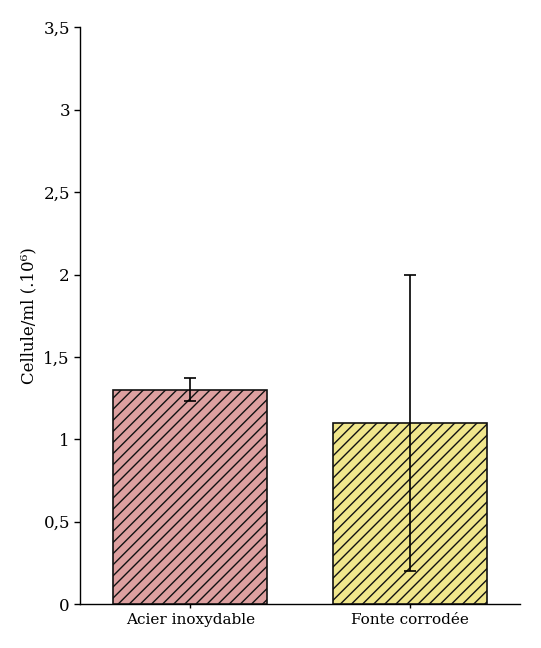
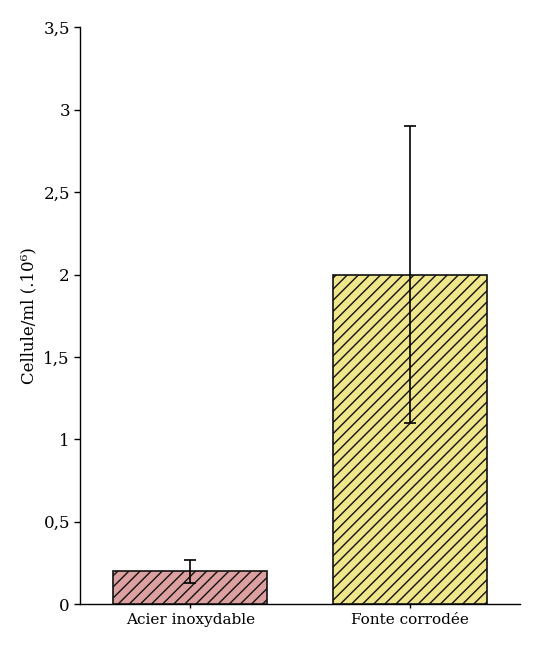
Acier inoxydable: 1,3 -> 0,2
Fonte corrodée: 1,1 -> 2,0
